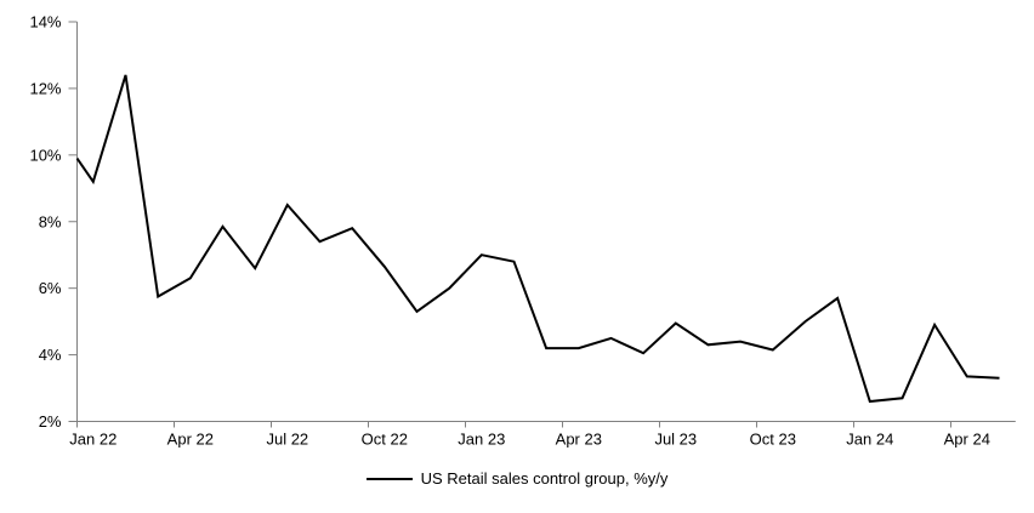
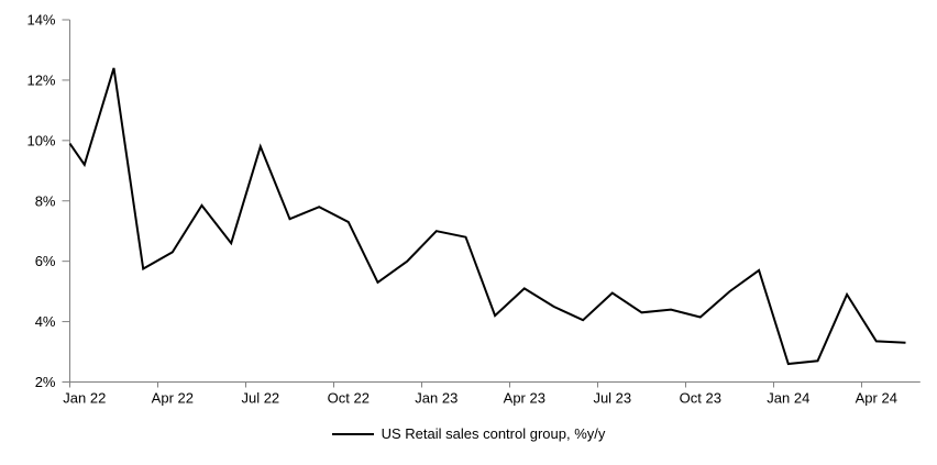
Jul 22: 8.5% -> 9.8%
Oct 22: 6.7% -> 7.3%
Apr 23: 4.2% -> 5.1%
